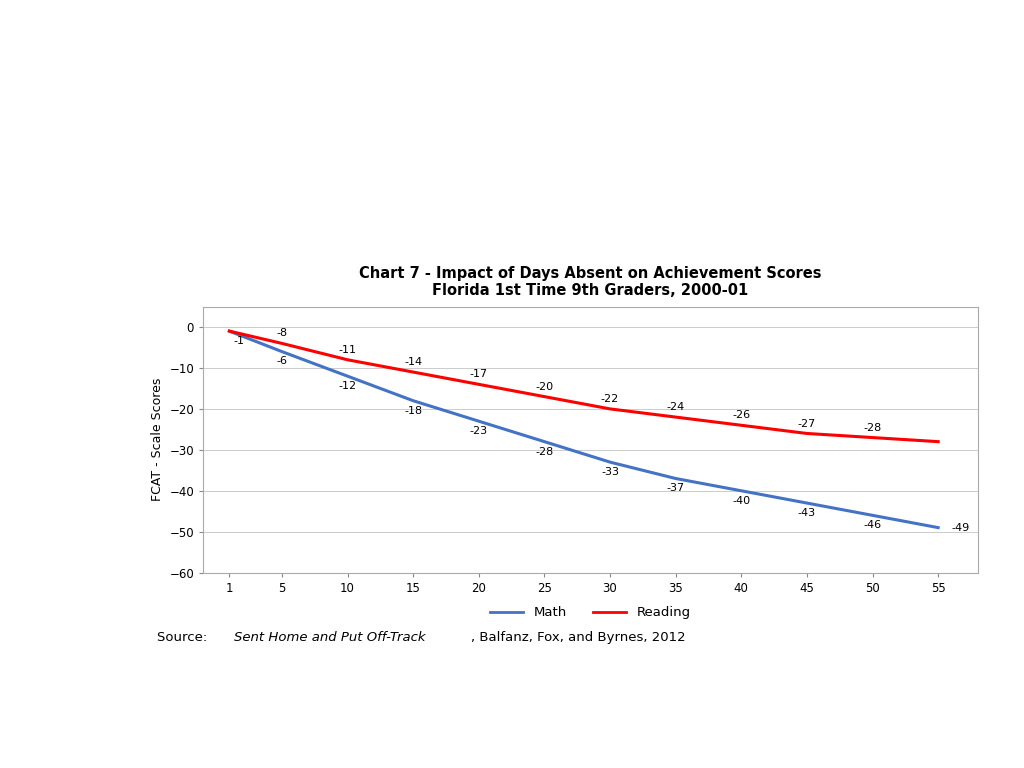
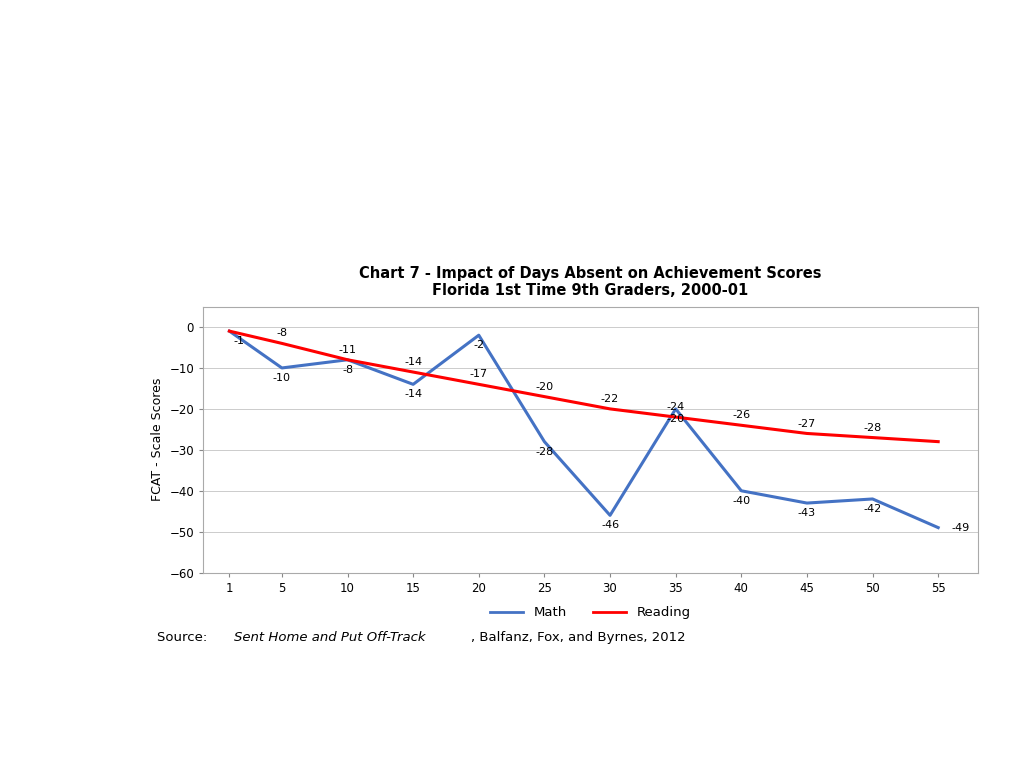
Math/5: -6 -> -10
Math/10: -12 -> -8
Math/15: -18 -> -14
Math/20: -23 -> -2
Math/30: -33 -> -46
Math/35: -37 -> -20
Math/50: -46 -> -42
